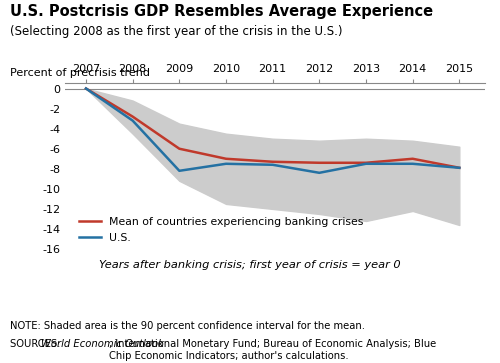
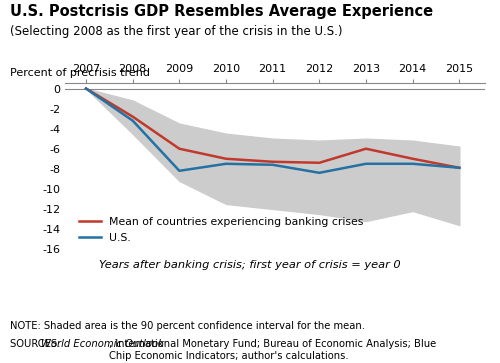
Mean of countries experiencing banking crises/2013: -7.4 -> -6.0
